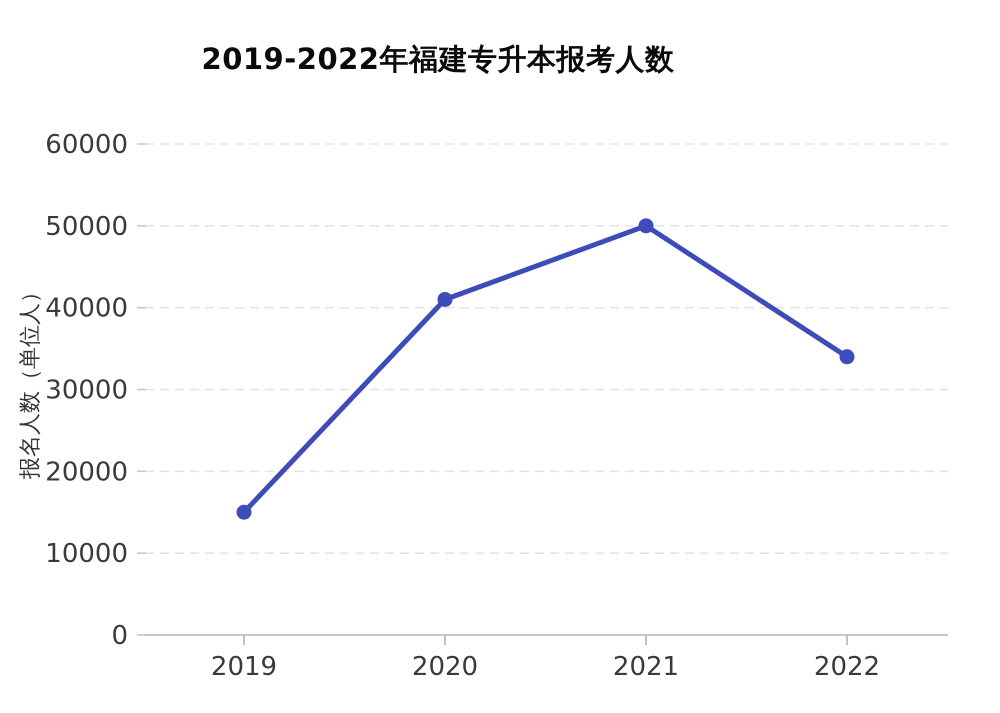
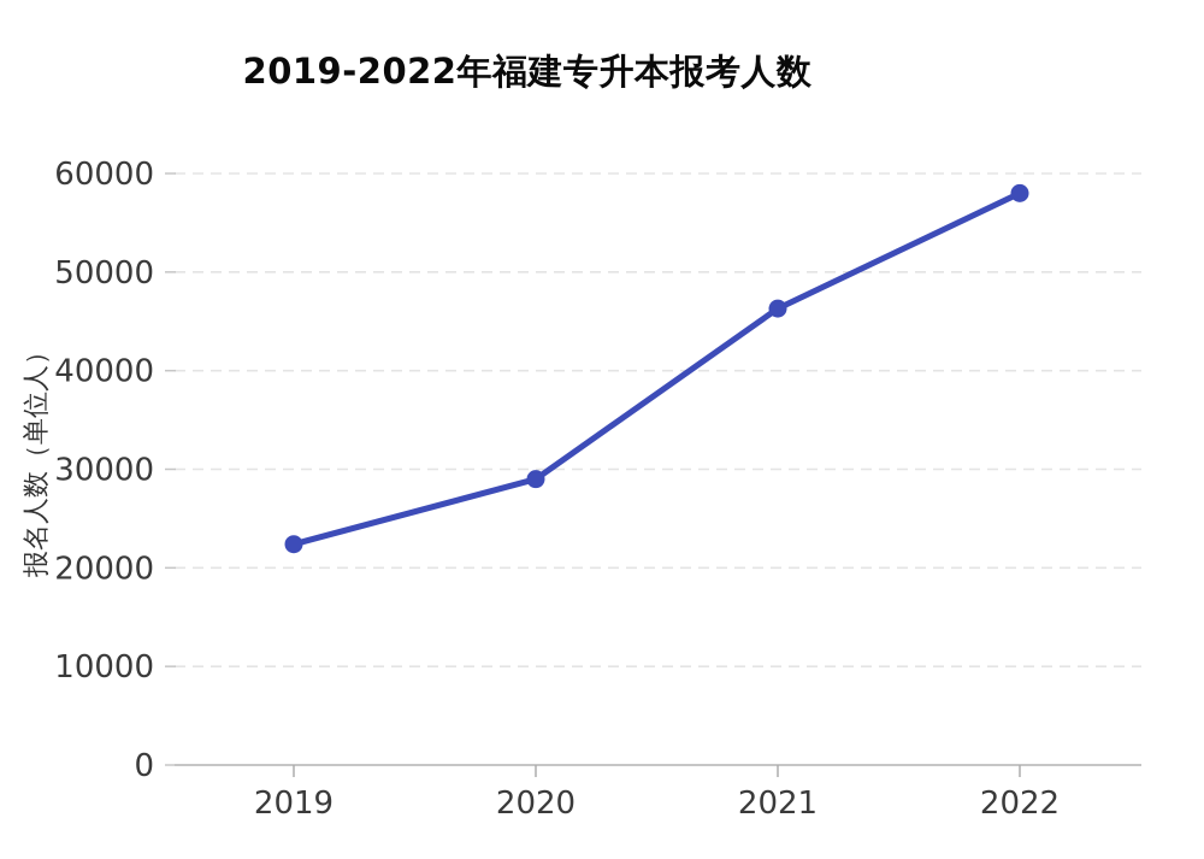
2019: 15000 -> 22000
2020: 41000 -> 29000
2021: 50000 -> 46000
2022: 34000 -> 58000
